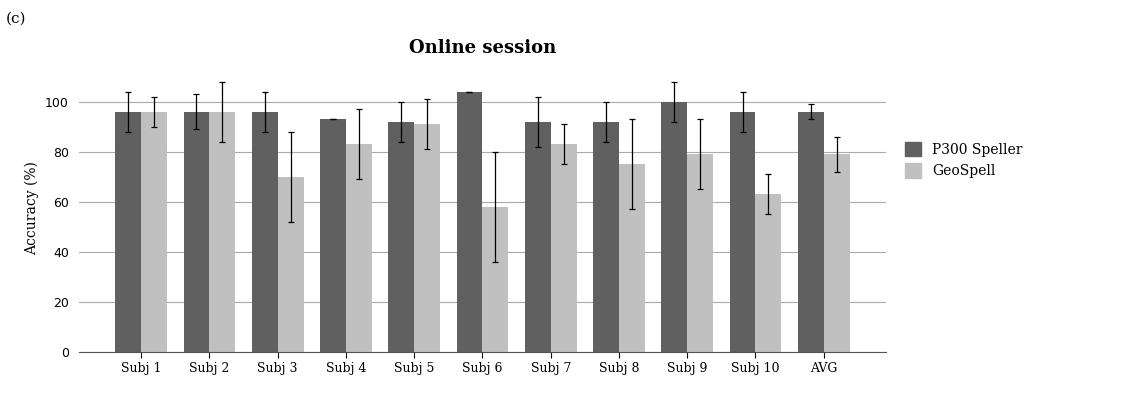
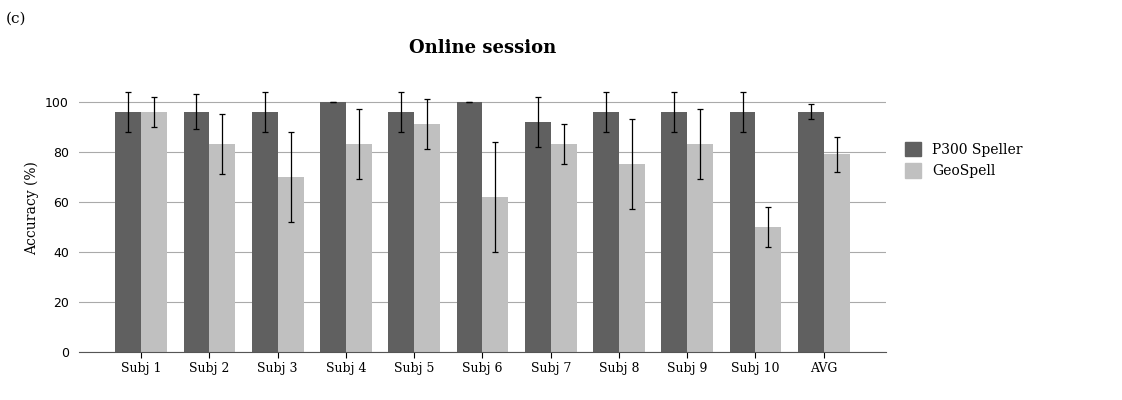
GeoSpell/Subj 2: 96 -> 83
P300 Speller/Subj 4: 93 -> 100
P300 Speller/Subj 5: 92 -> 96
P300 Speller/Subj 6: 104 -> 100
GeoSpell/Subj 6: 58 -> 62
P300 Speller/Subj 8: 92 -> 96
P300 Speller/Subj 9: 100 -> 96
GeoSpell/Subj 9: 79 -> 83
GeoSpell/Subj 10: 63 -> 50
